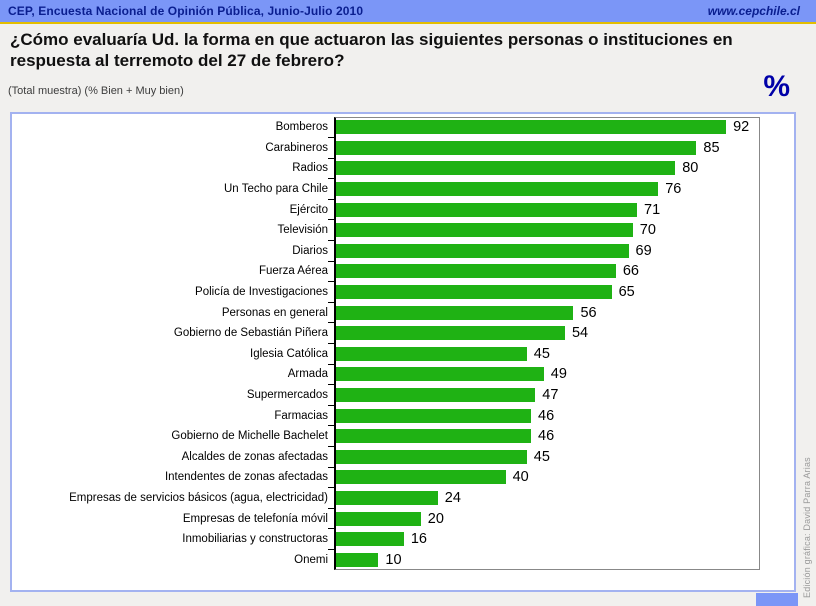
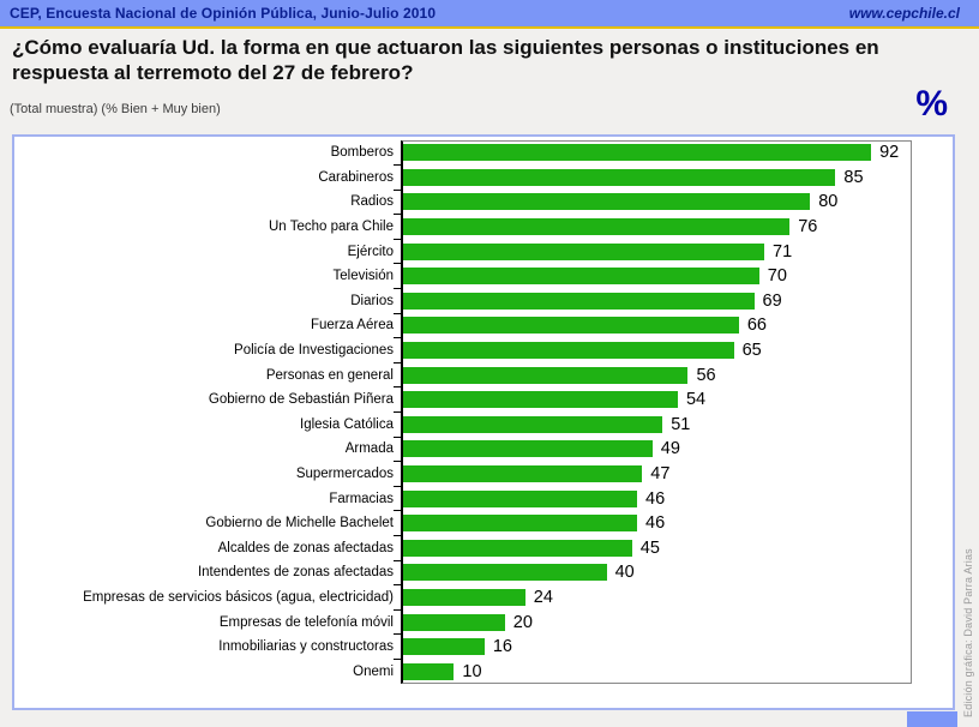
Iglesia Católica: 45 -> 51
